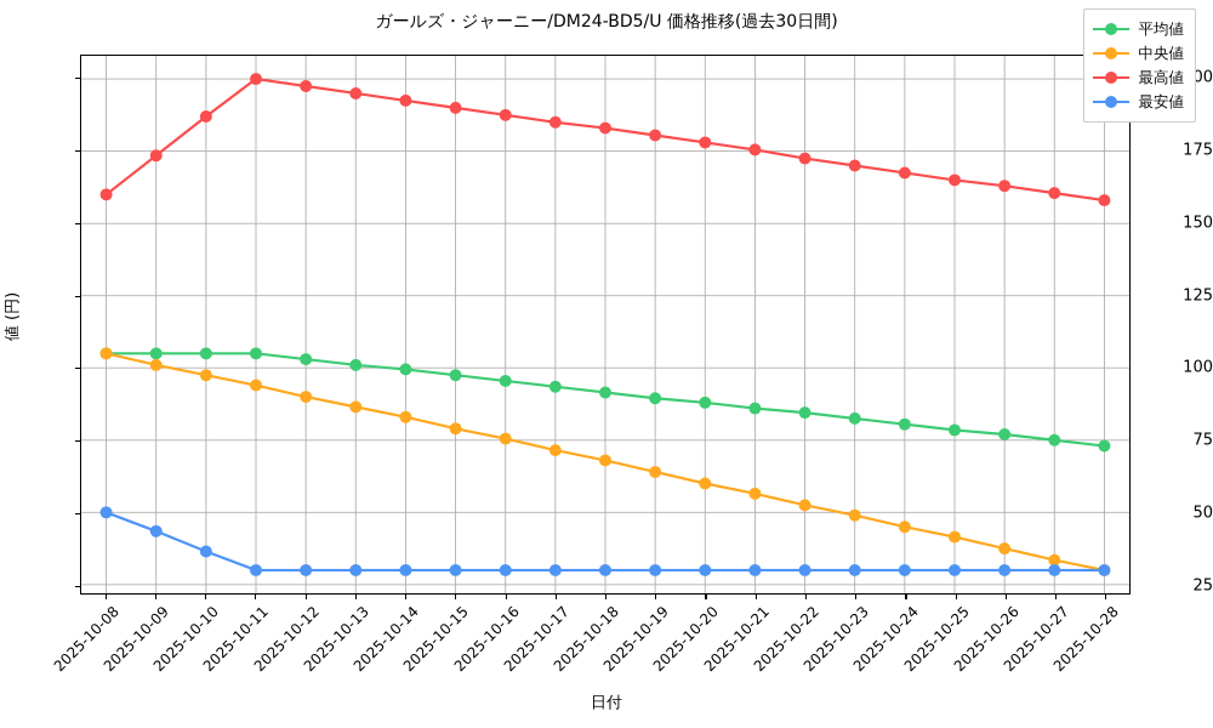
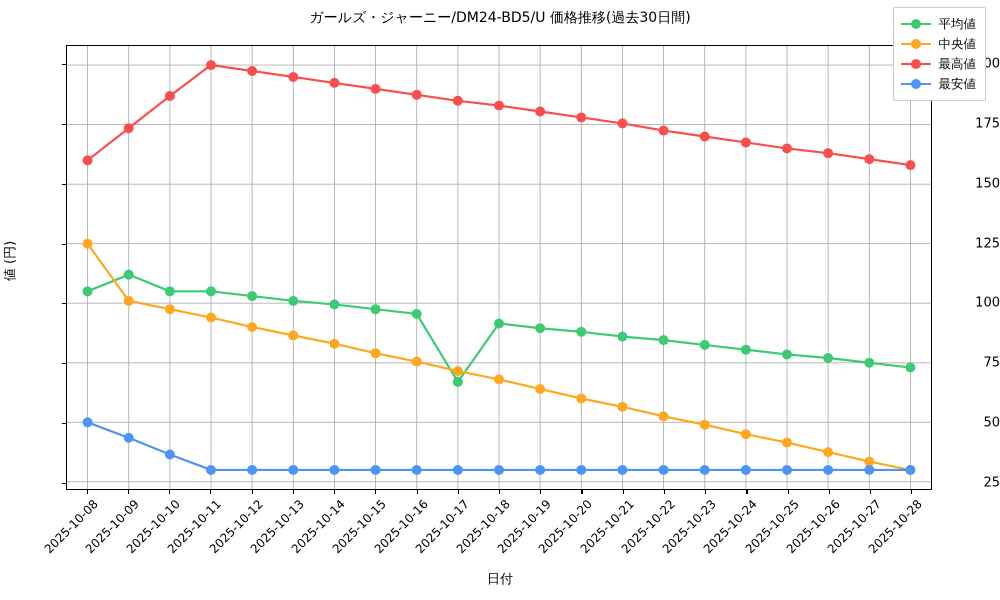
中央値/2025-10-08: 105 -> 125
平均値/2025-10-09: 105 -> 112
平均値/2025-10-17: 94 -> 67
